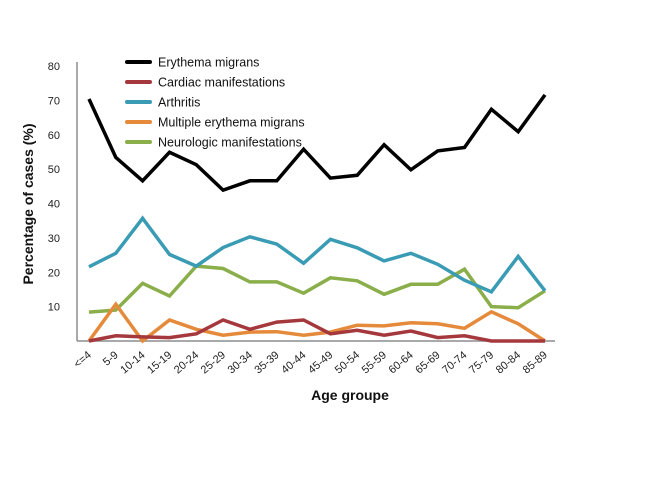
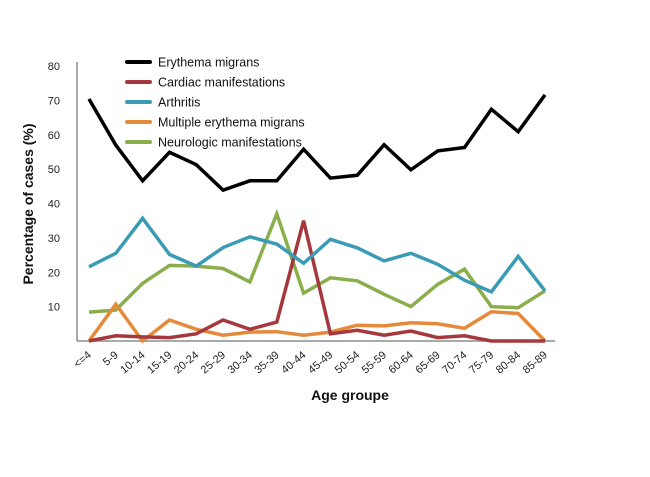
Erythema migrans/5-9: 53 -> 57
Neurologic manifestations/15-19: 13 -> 22
Neurologic manifestations/35-39: 17 -> 37
Cardiac manifestations/40-44: 6 -> 35
Neurologic manifestations/60-64: 16 -> 10
Multiple erythema migrans/80-84: 5 -> 8
